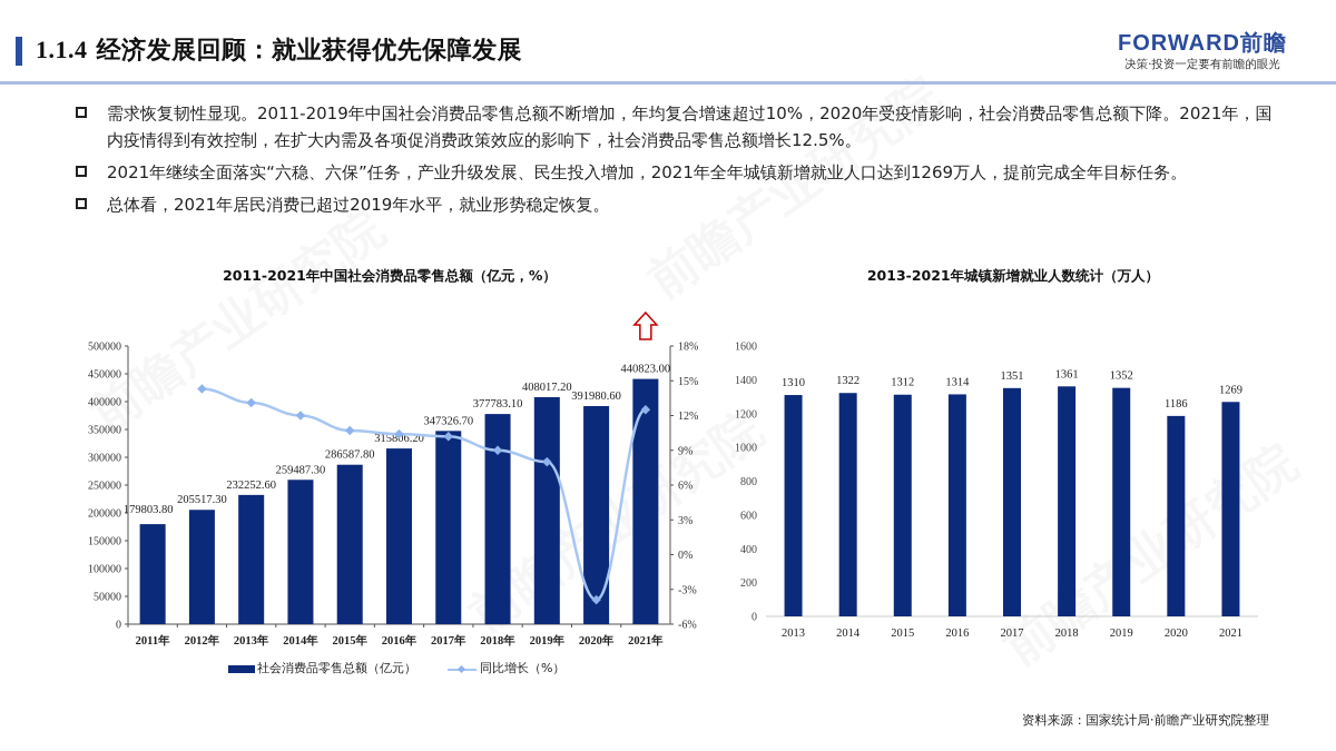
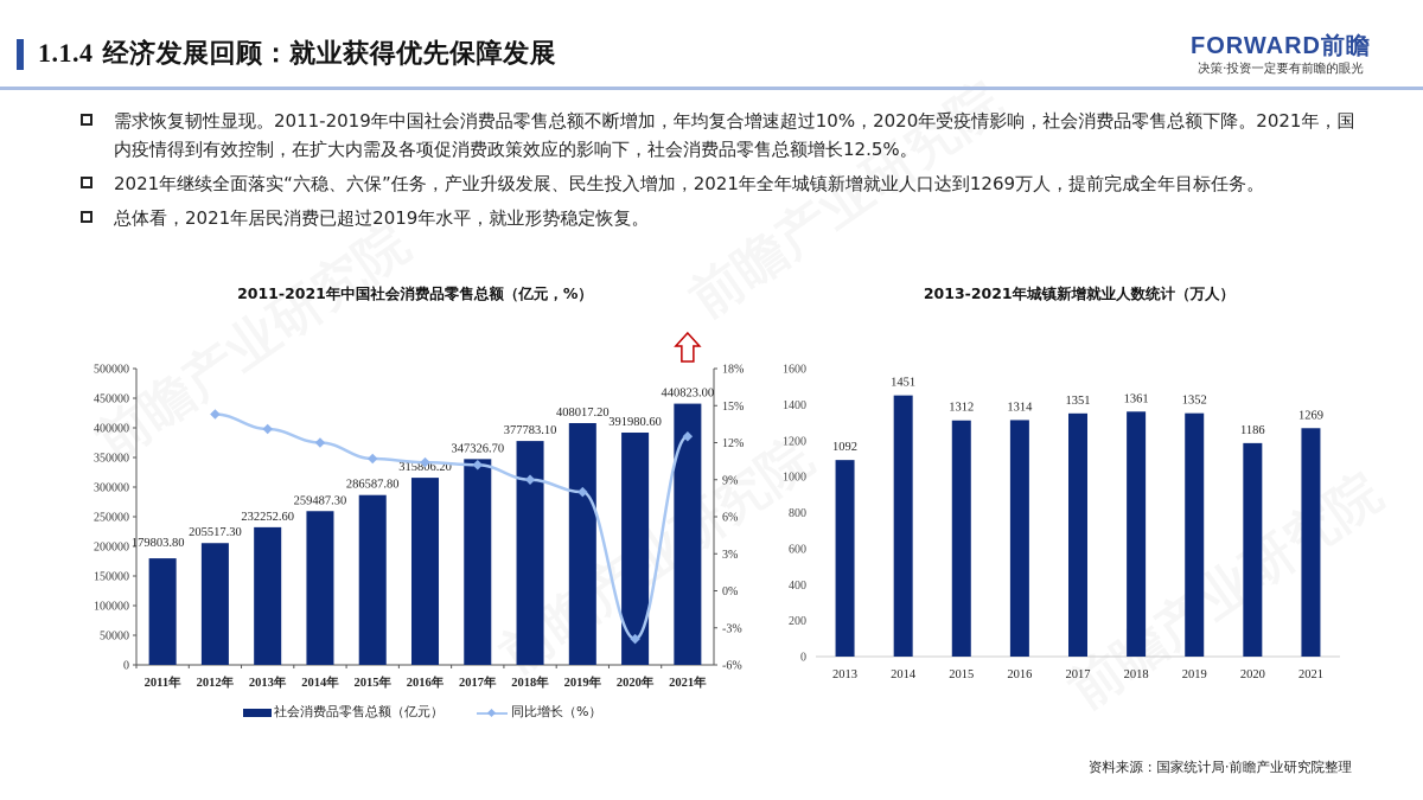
2013-2021年城镇新增就业人数统计（万人）/2013: 1310 -> 1092
2013-2021年城镇新增就业人数统计（万人）/2014: 1322 -> 1451
